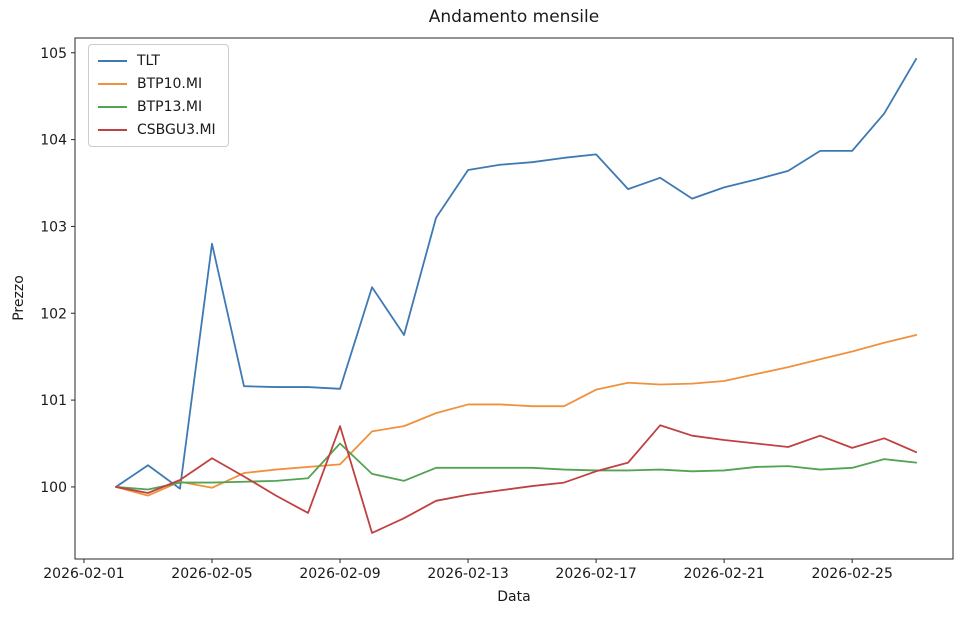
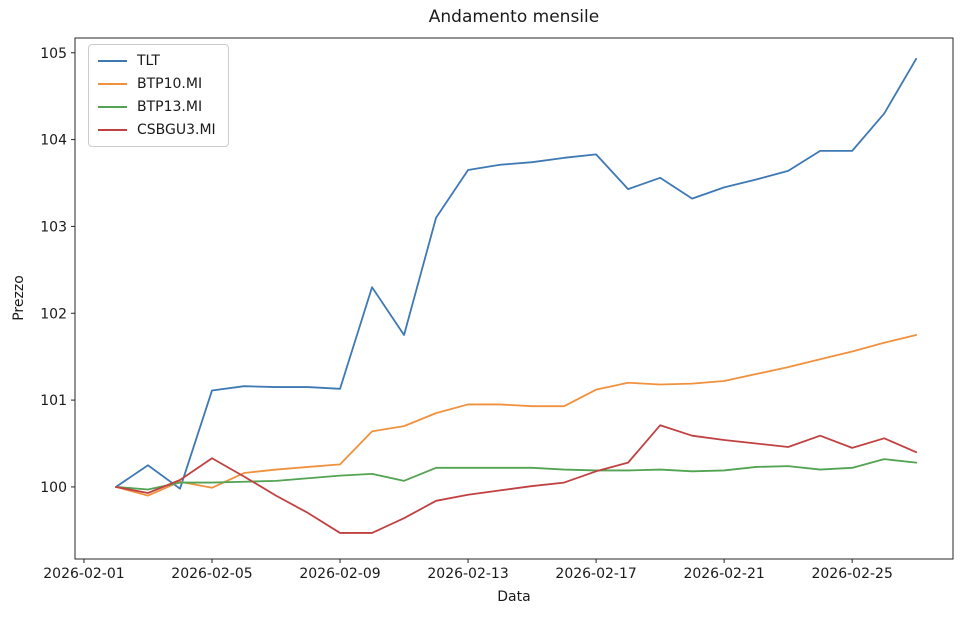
TLT/2026-02-05: 102.8 -> 101.1
BTP13.MI/2026-02-09: 100.5 -> 100.1
CSBGU3.MI/2026-02-09: 100.7 -> 99.5
